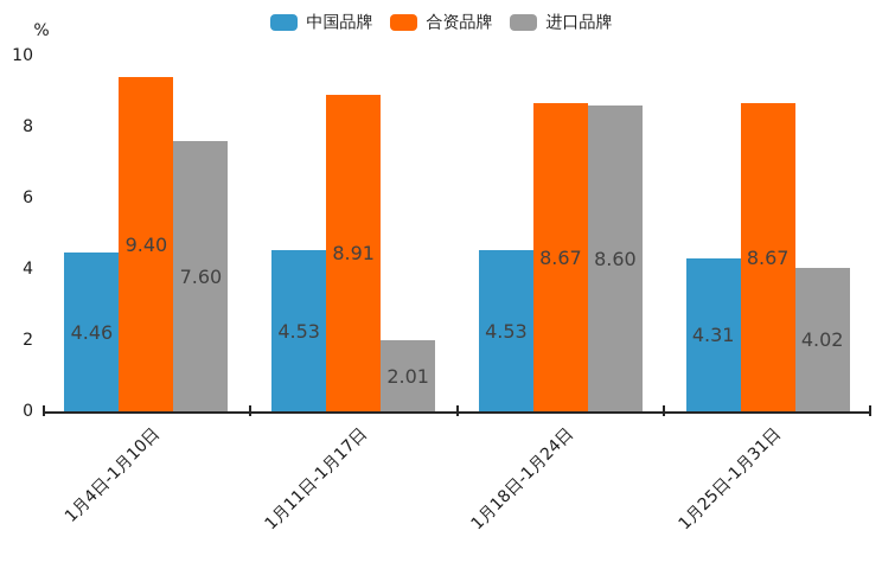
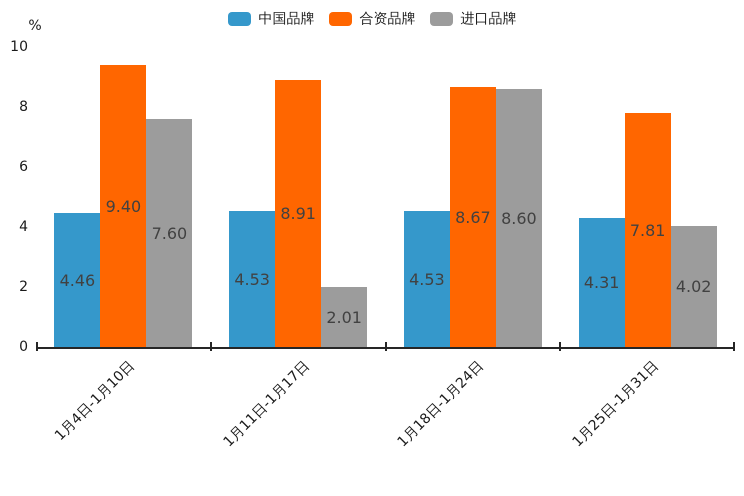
合资品牌/1月25日-1月31日: 8.67 -> 7.81
